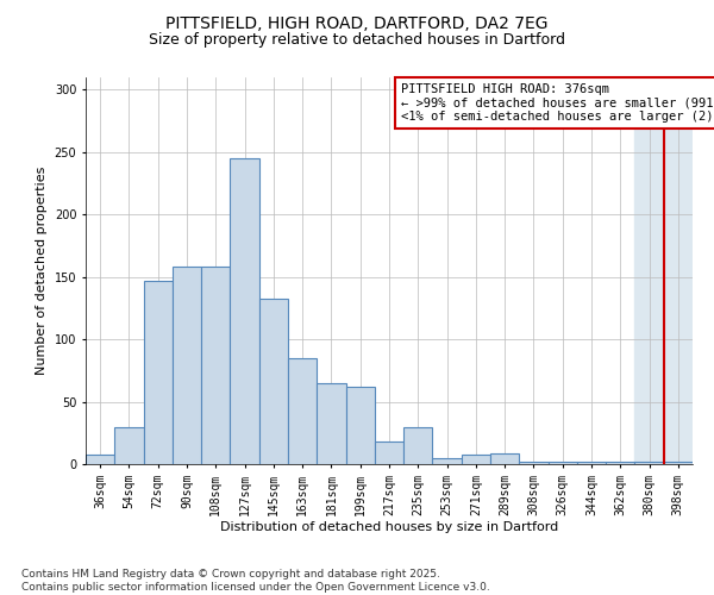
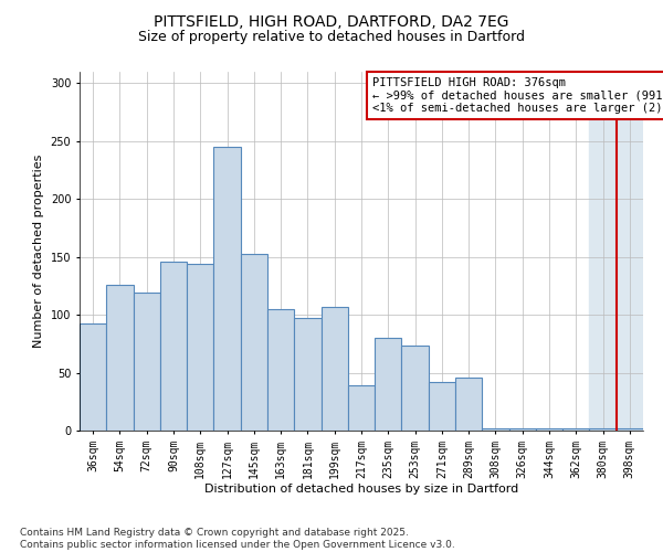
36sqm: 8 -> 93
54sqm: 30 -> 126
72sqm: 147 -> 119
90sqm: 158 -> 146
108sqm: 158 -> 144
145sqm: 133 -> 153
163sqm: 85 -> 105
181sqm: 65 -> 97
199sqm: 62 -> 107
217sqm: 18 -> 39
235sqm: 30 -> 80
253sqm: 5 -> 73
271sqm: 8 -> 42
289sqm: 9 -> 46
